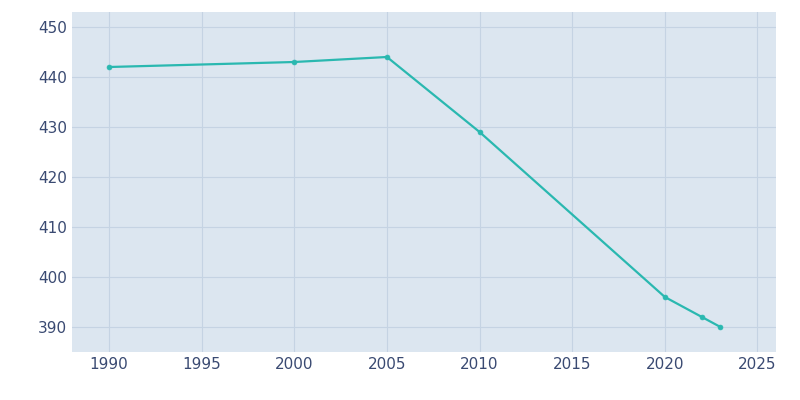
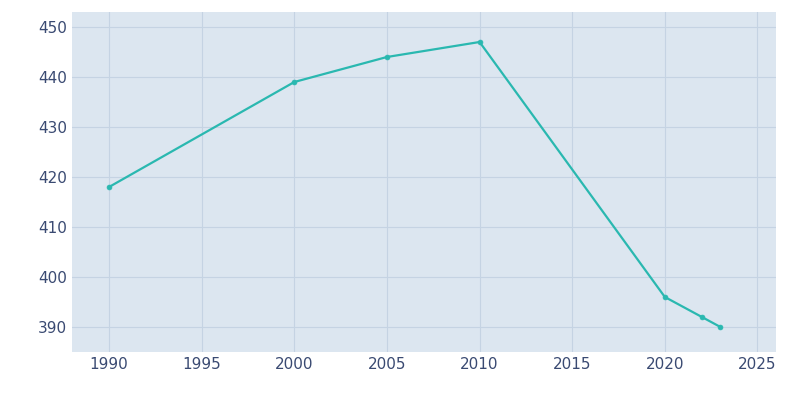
1990: 442 -> 418
2000: 443 -> 439
2010: 429 -> 447
